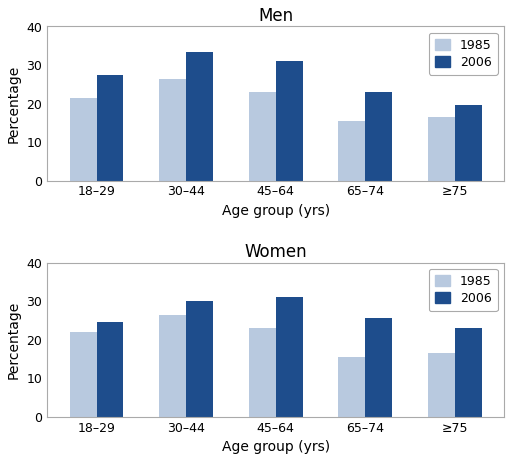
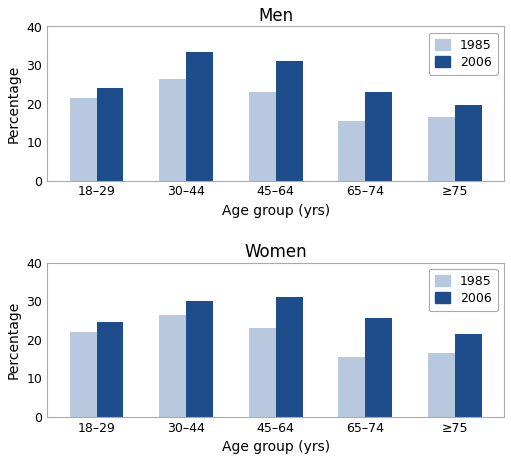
Men/2006/18–29: 27.5 -> 24.0
Women/2006/≥75: 23.0 -> 21.5
